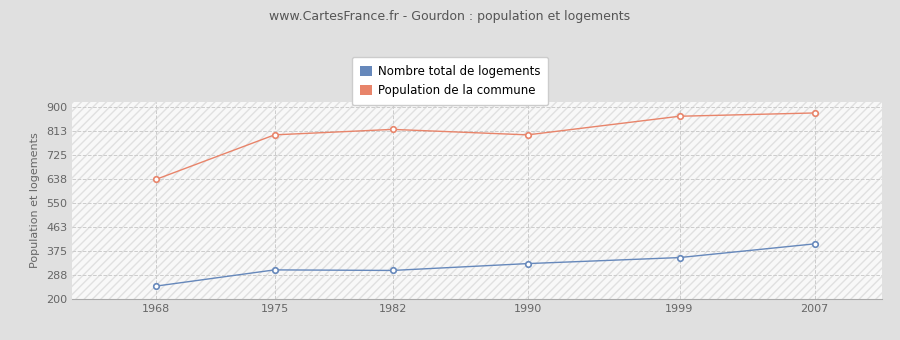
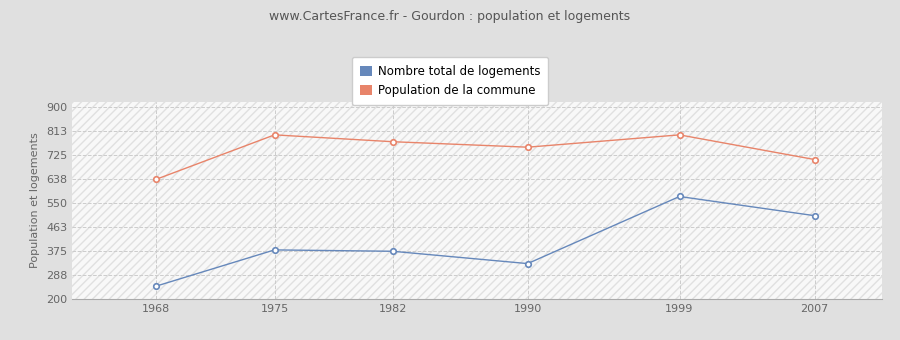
Nombre total de logements/1975: 307 -> 380
Nombre total de logements/1982: 305 -> 375
Population de la commune/1982: 820 -> 775
Population de la commune/1990: 800 -> 755
Nombre total de logements/1999: 352 -> 575
Population de la commune/1999: 868 -> 800
Nombre total de logements/2007: 402 -> 505
Population de la commune/2007: 880 -> 710
